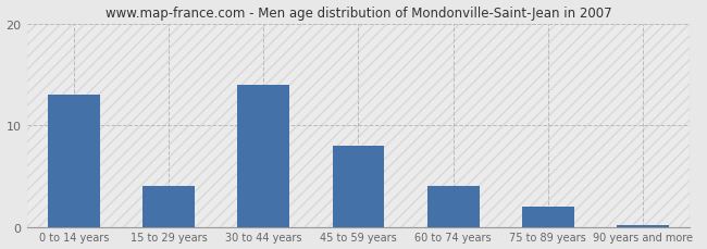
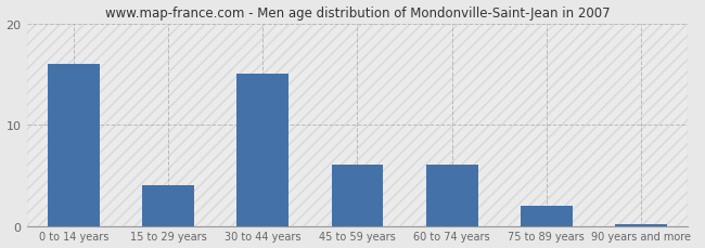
0 to 14 years: 13.0 -> 16.0
30 to 44 years: 14.0 -> 15.0
45 to 59 years: 8.0 -> 6.0
60 to 74 years: 4.0 -> 6.0
